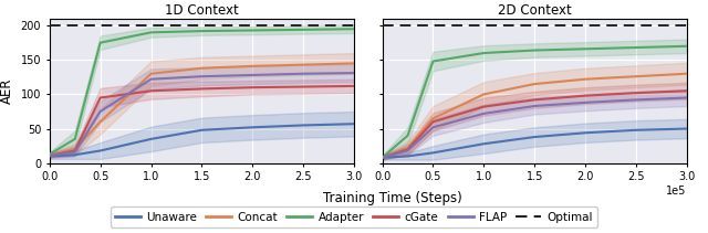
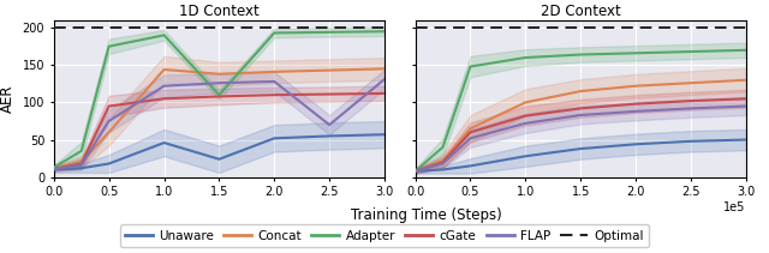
1D Context/Unaware/1.0: 35 -> 46
1D Context/Concat/1.0: 130 -> 144
1D Context/Unaware/1.5: 48 -> 24
1D Context/Adapter/1.5: 192 -> 110
1D Context/FLAP/2.5: 130 -> 70
